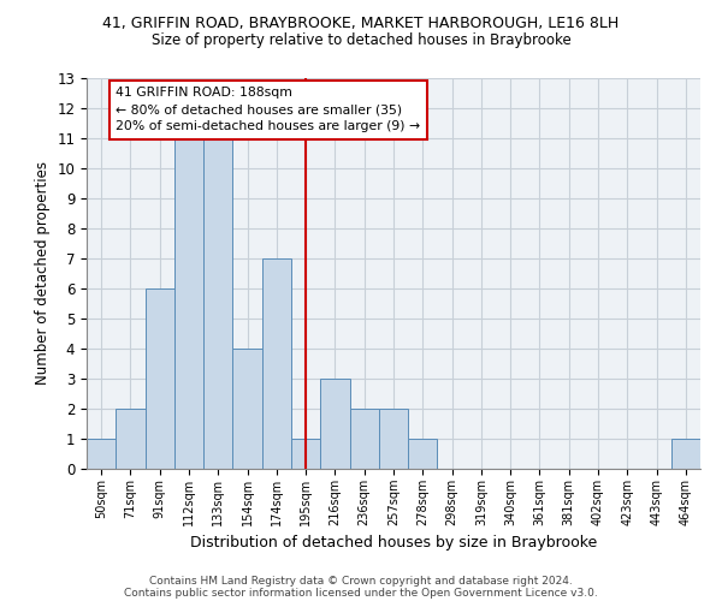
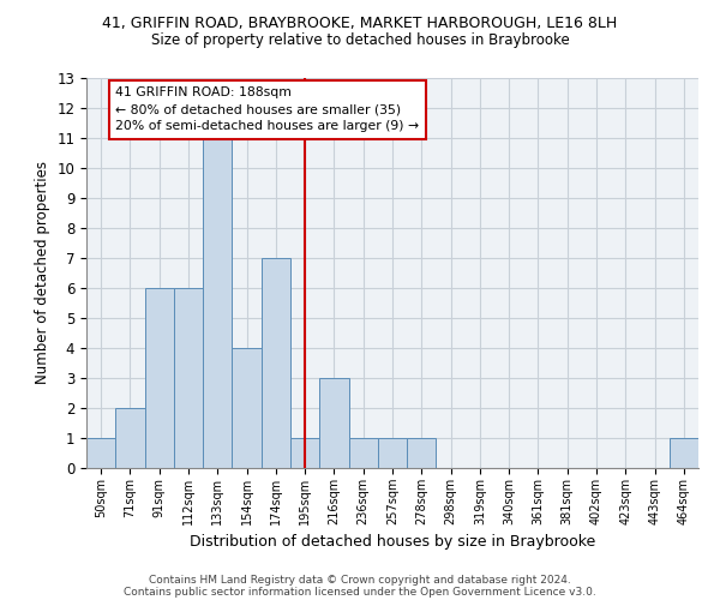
112sqm: 11 -> 6
236sqm: 2 -> 1
257sqm: 2 -> 1
